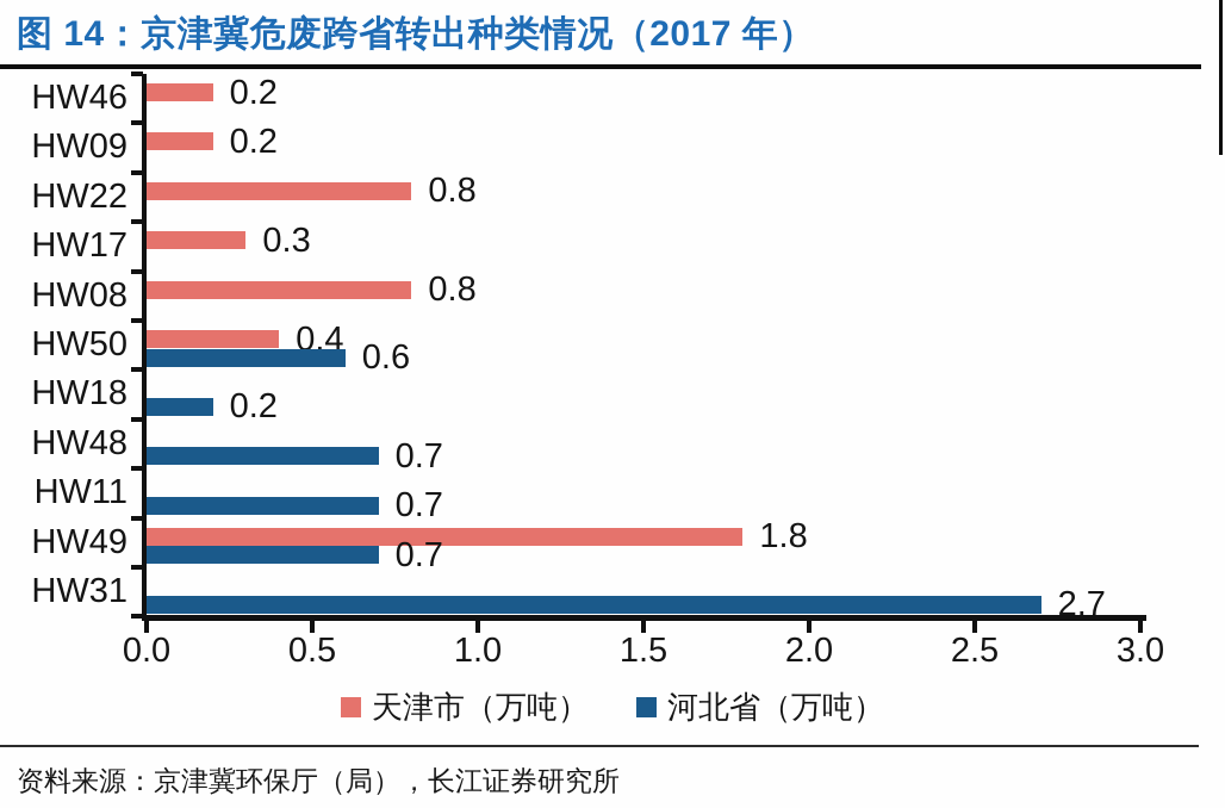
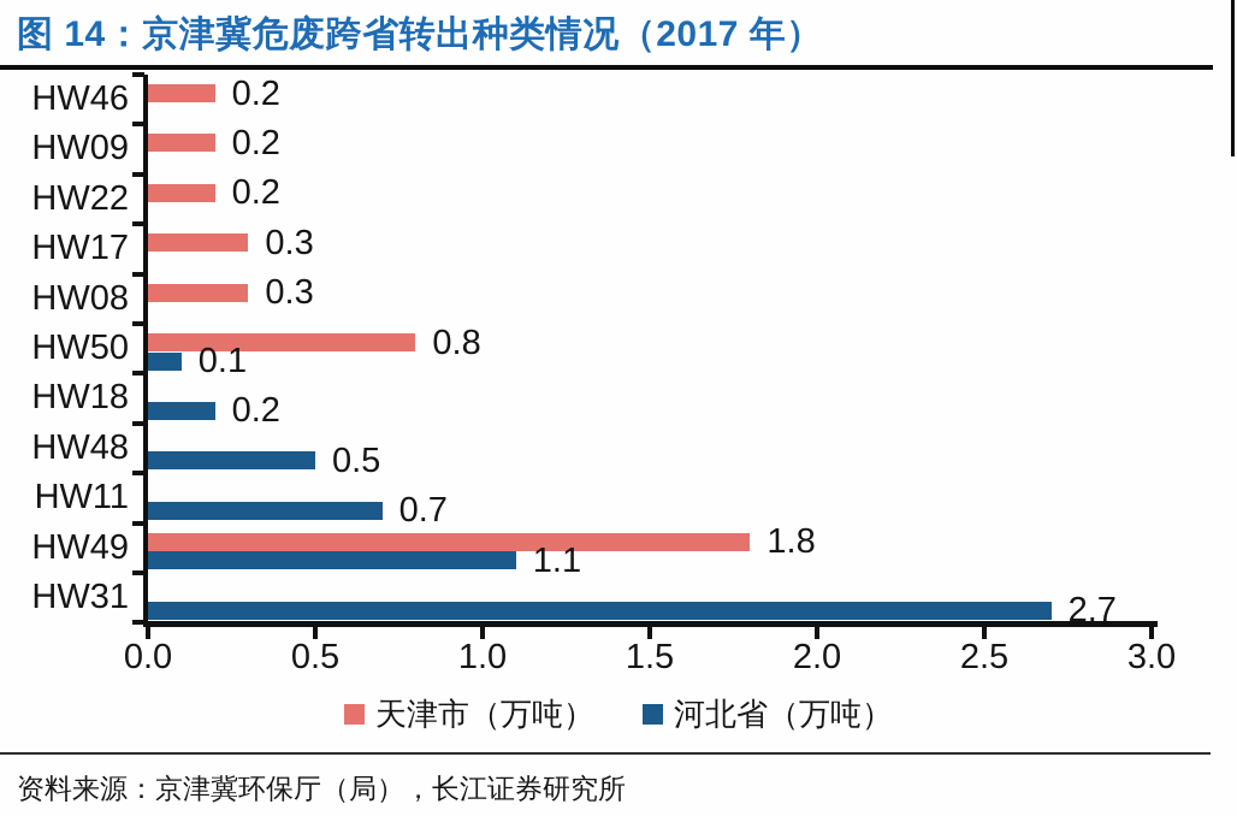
天津市（万吨）/HW22: 0.8 -> 0.2
天津市（万吨）/HW08: 0.8 -> 0.3
天津市（万吨）/HW50: 0.4 -> 0.8
河北省（万吨）/HW50: 0.6 -> 0.1
河北省（万吨）/HW48: 0.7 -> 0.5
河北省（万吨）/HW49: 0.7 -> 1.1
